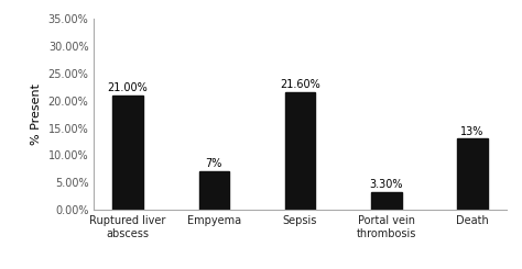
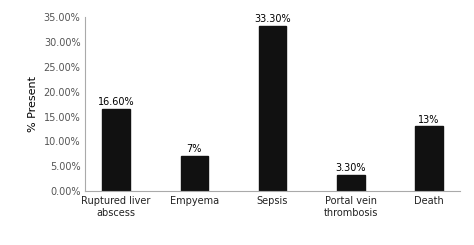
Ruptured liver abscess: 21.00% -> 16.60%
Sepsis: 21.60% -> 33.30%
